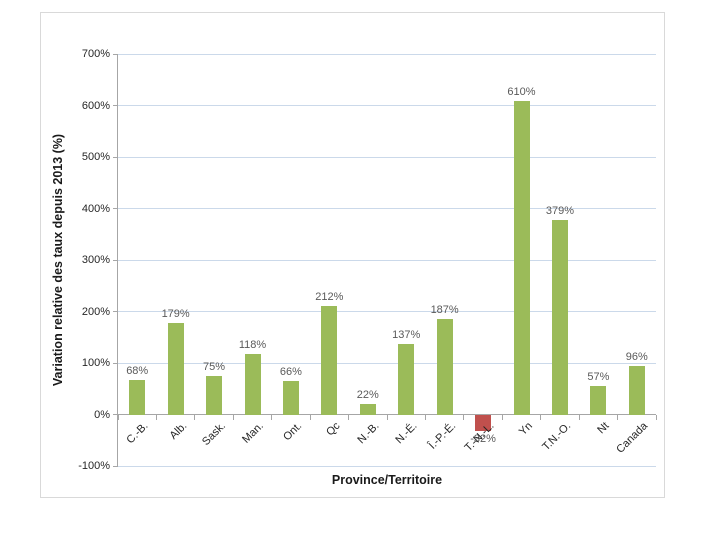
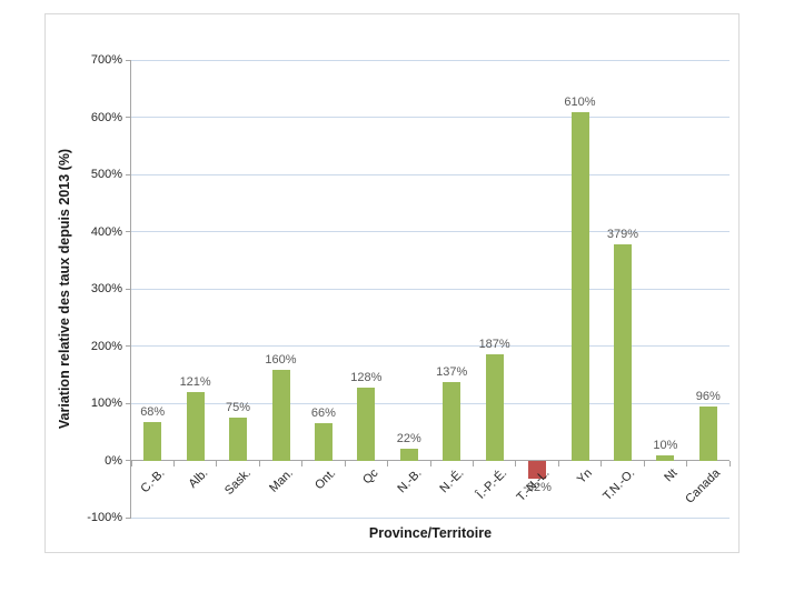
Alb.: 179% -> 121%
Man.: 118% -> 160%
Qc: 212% -> 128%
Nt: 57% -> 10%
